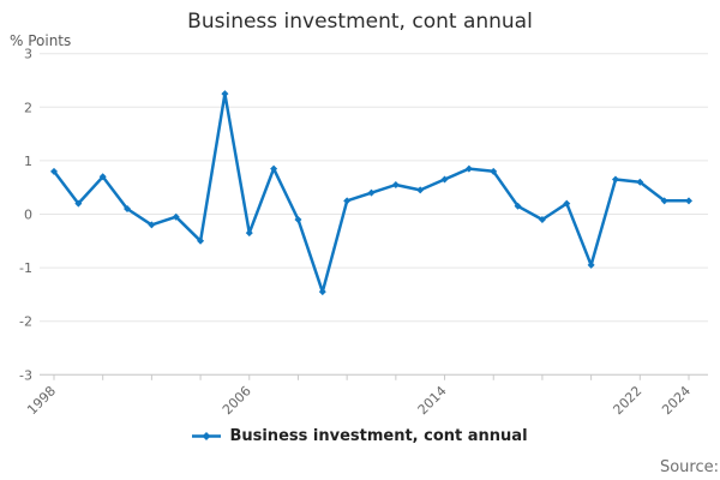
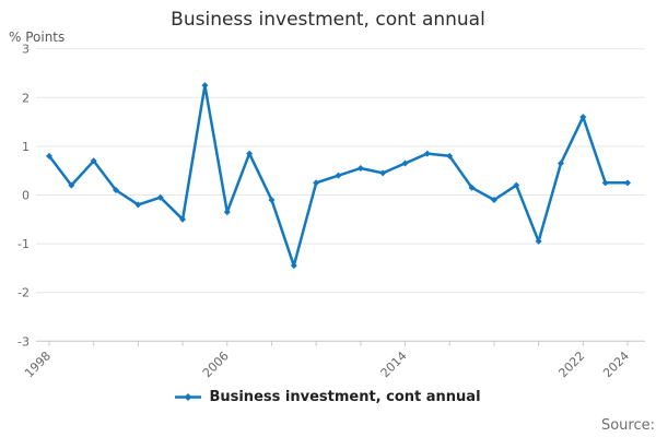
2022: 0.6 -> 1.6
